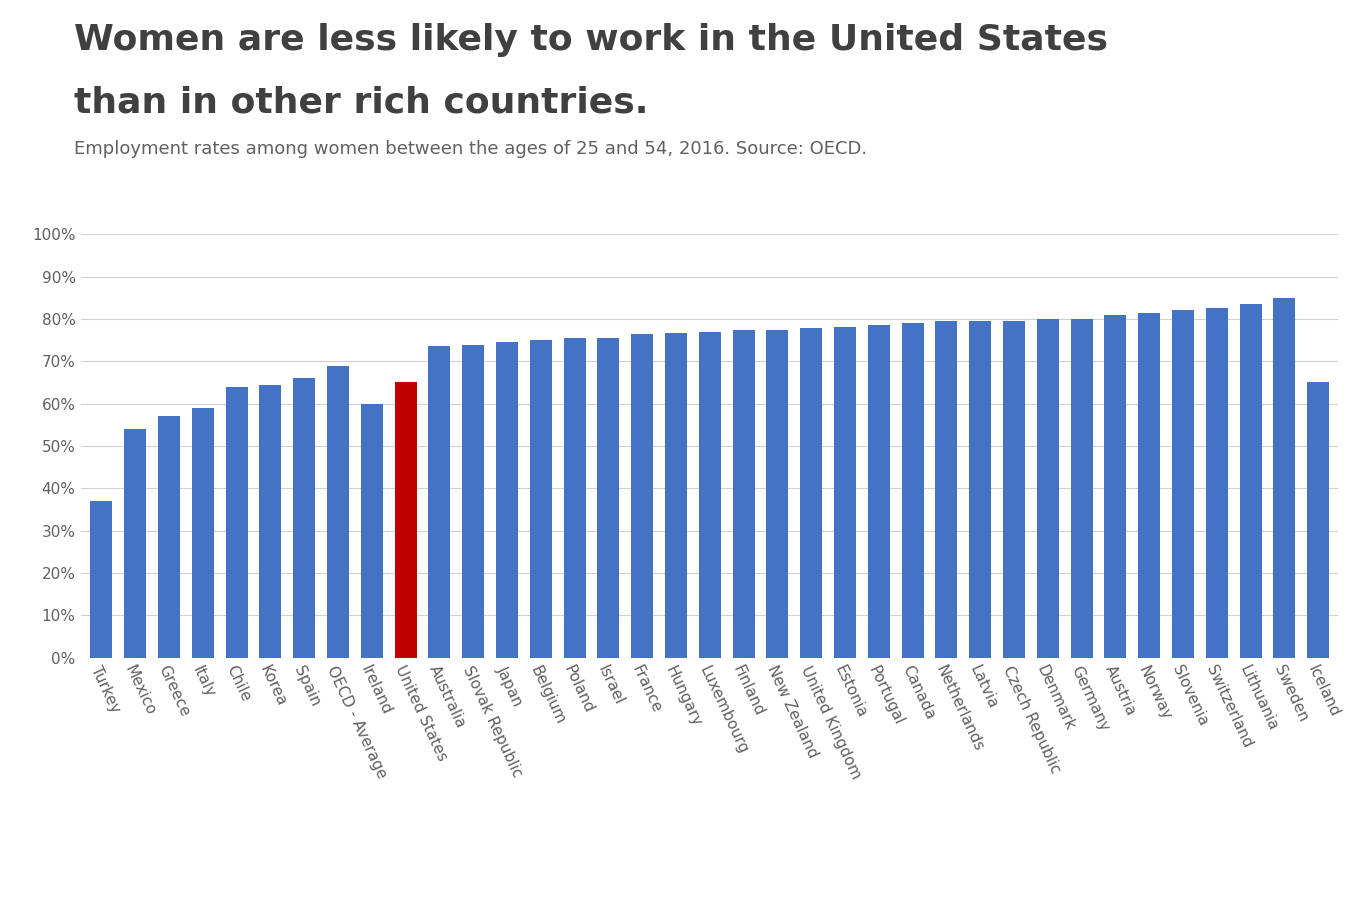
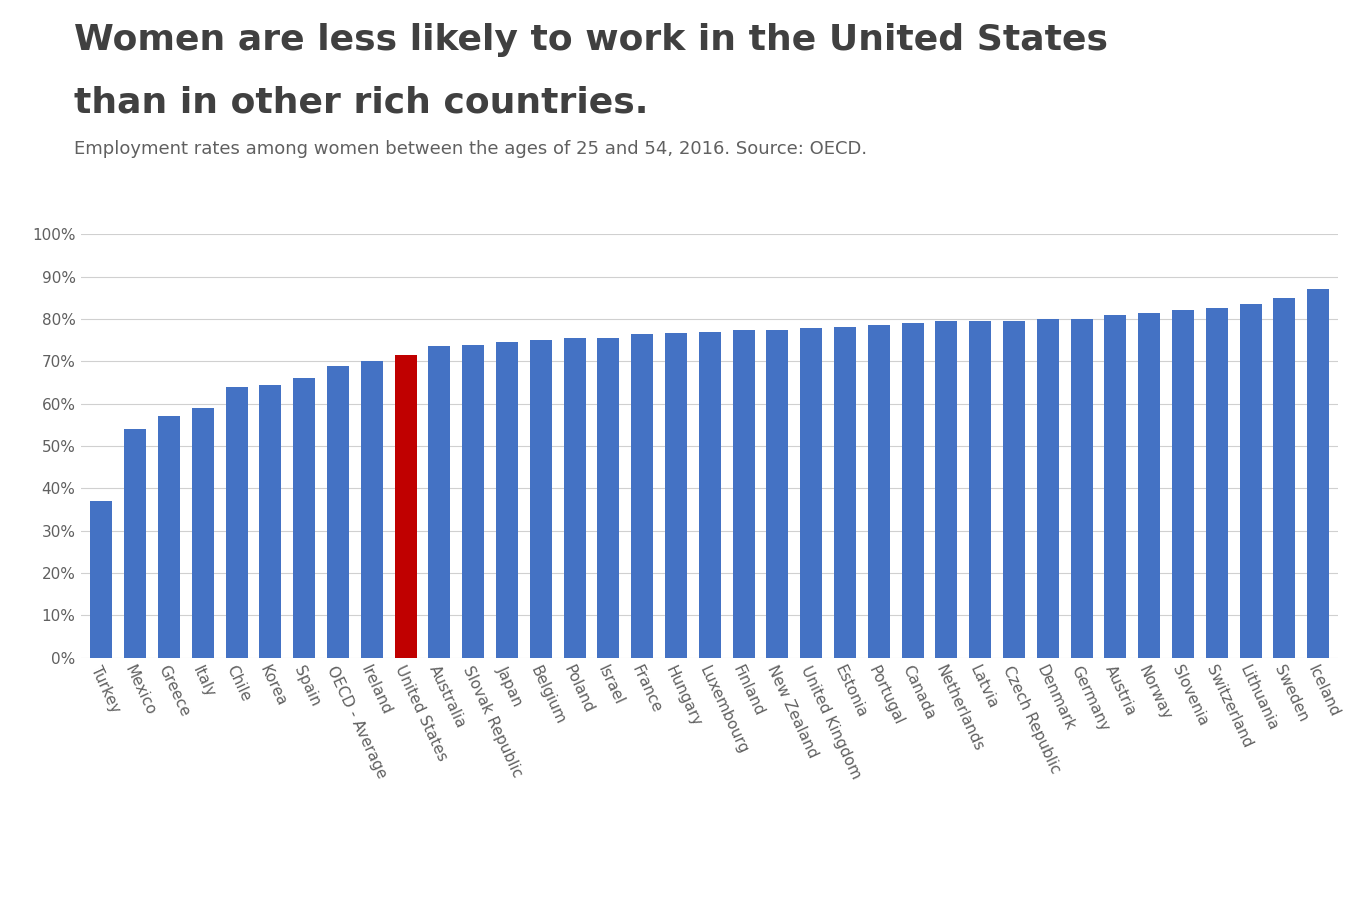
Ireland: 60.0% -> 70.0%
United States: 65.0% -> 71.5%
Iceland: 65.0% -> 87.0%
